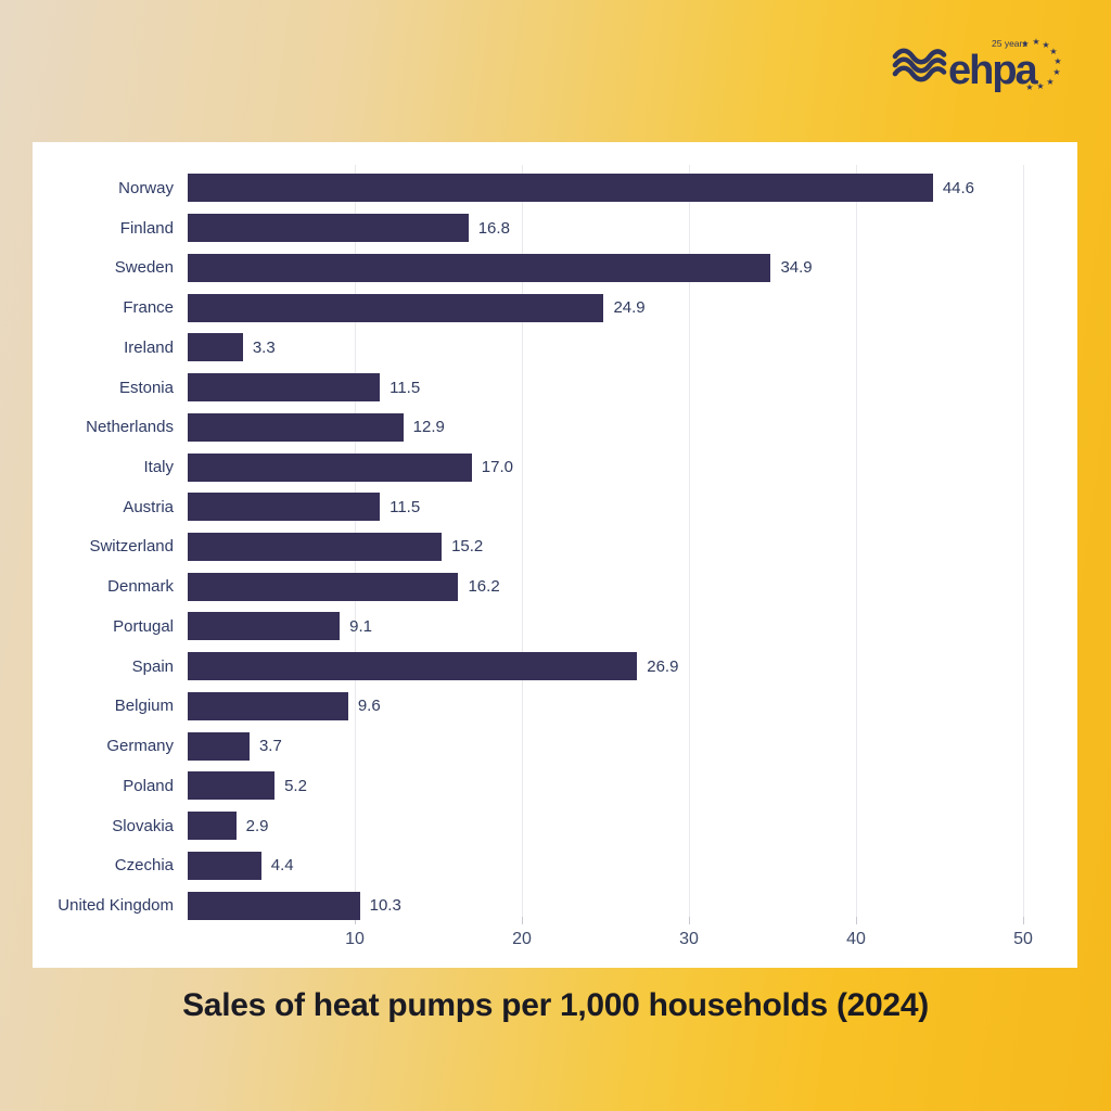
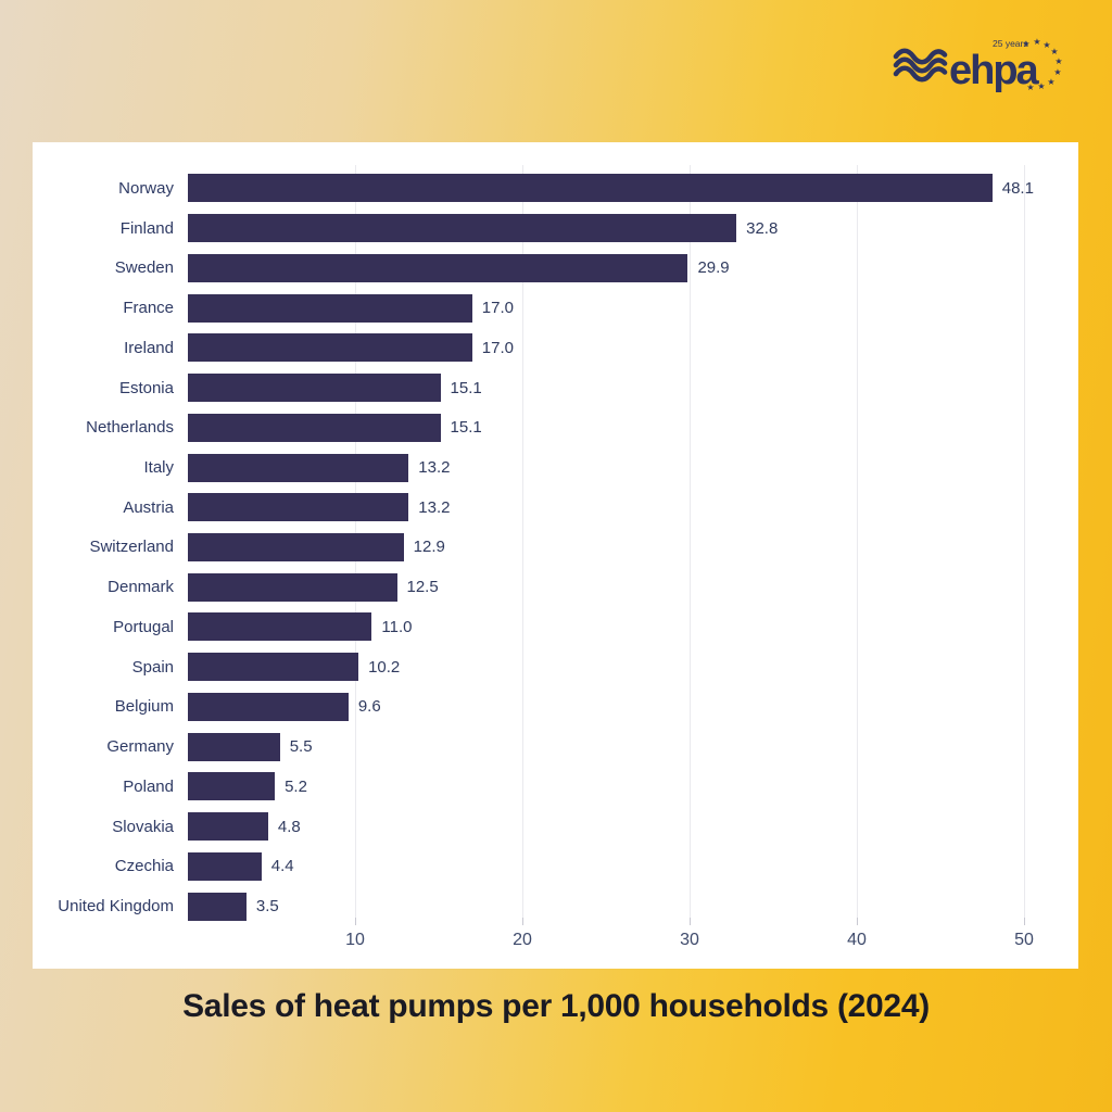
Norway: 44.6 -> 48.1
Finland: 16.8 -> 32.8
Sweden: 34.9 -> 29.9
France: 24.9 -> 17.0
Ireland: 3.3 -> 17.0
Estonia: 11.5 -> 15.1
Netherlands: 12.9 -> 15.1
Italy: 17.0 -> 13.2
Austria: 11.5 -> 13.2
Switzerland: 15.2 -> 12.9
Denmark: 16.2 -> 12.5
Portugal: 9.1 -> 11.0
Spain: 26.9 -> 10.2
Germany: 3.7 -> 5.5
Slovakia: 2.9 -> 4.8
United Kingdom: 10.3 -> 3.5
